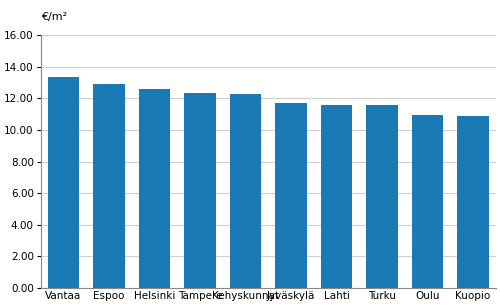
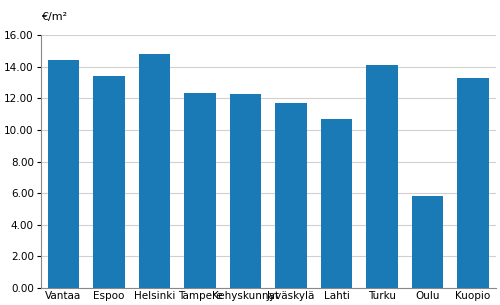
Vantaa: 13.3 -> 14.4
Espoo: 12.9 -> 13.4
Helsinki: 12.6 -> 14.8
Lahti: 11.6 -> 10.7
Turku: 11.6 -> 14.1
Oulu: 10.9 -> 5.8
Kuopio: 10.8 -> 13.3
